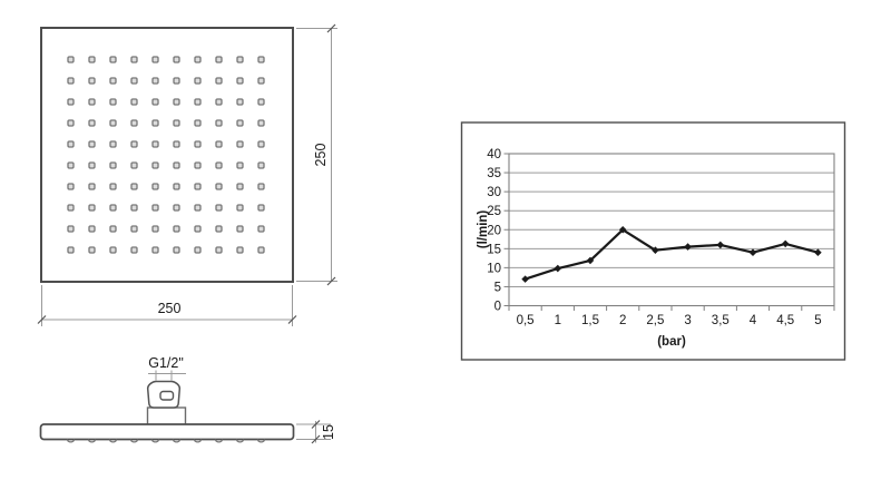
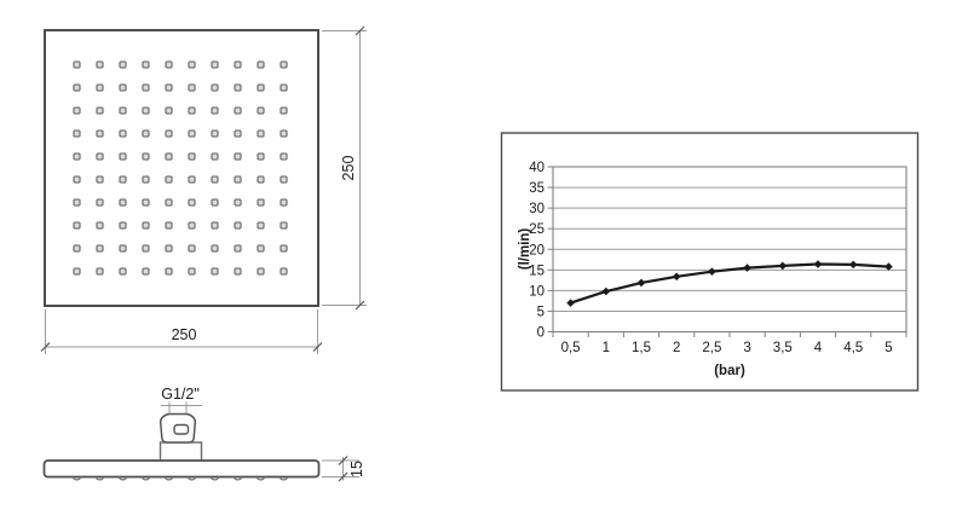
2: 20 -> 13
4: 14 -> 16
5: 14 -> 16
